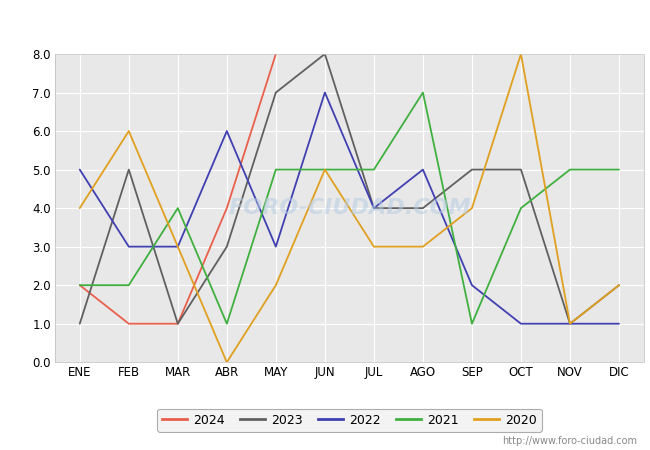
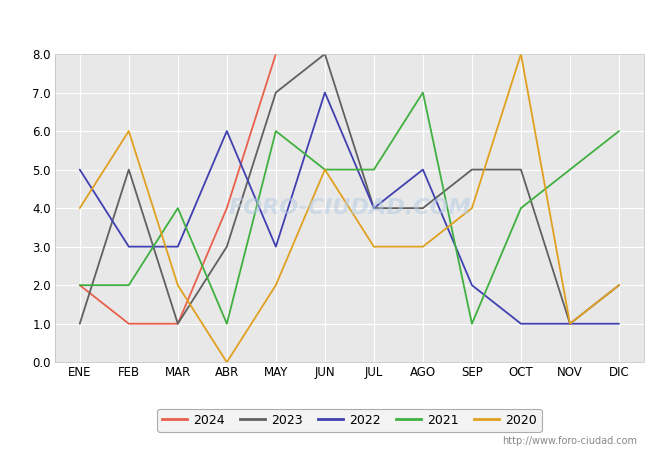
2020/MAR: 3 -> 2
2021/MAY: 5 -> 6
2021/DIC: 5 -> 6
